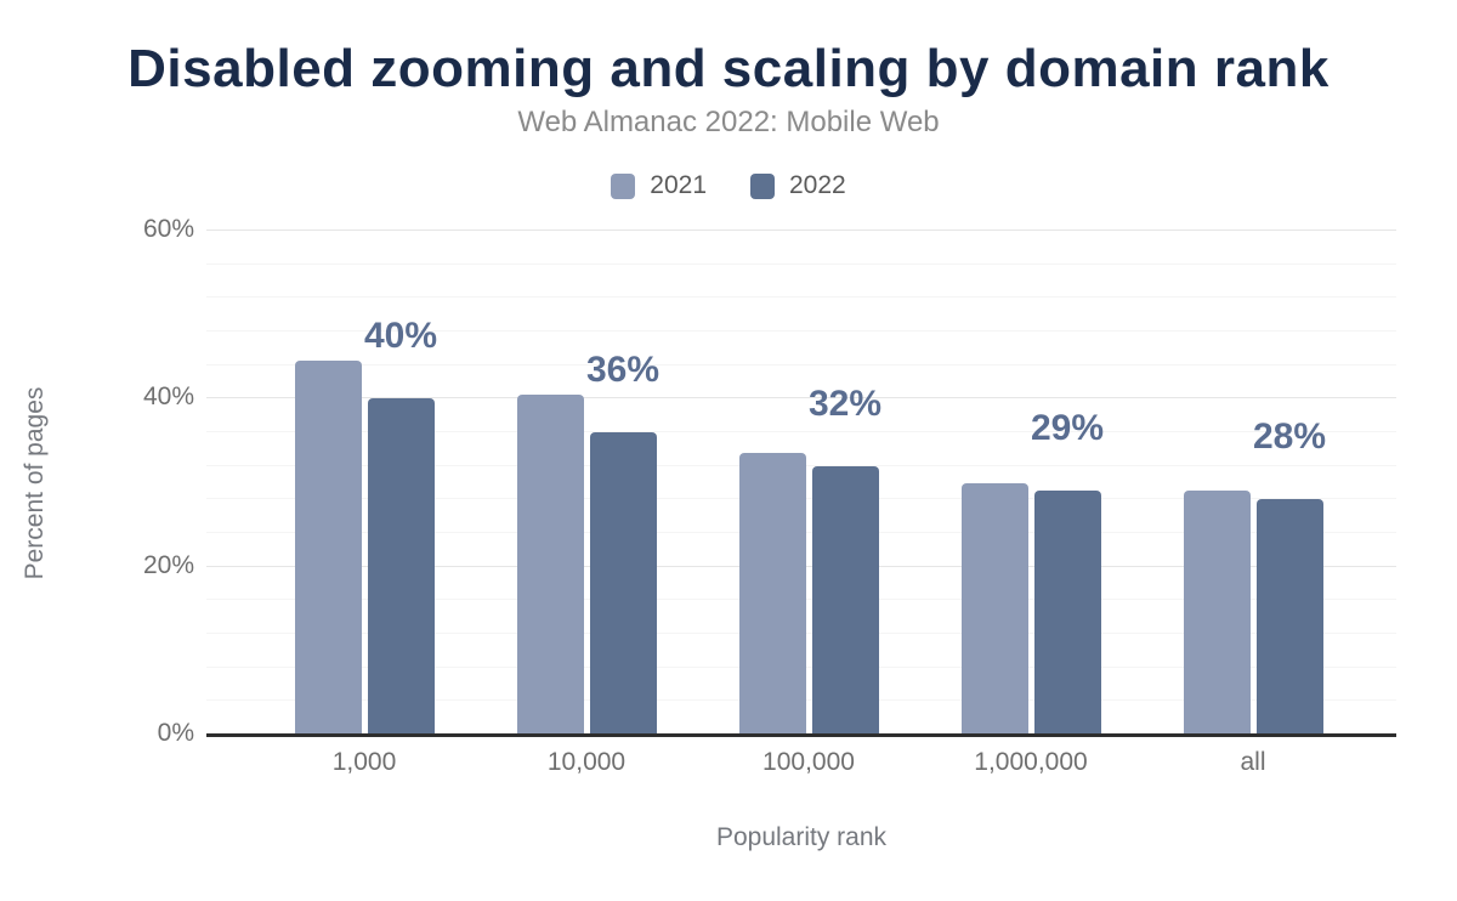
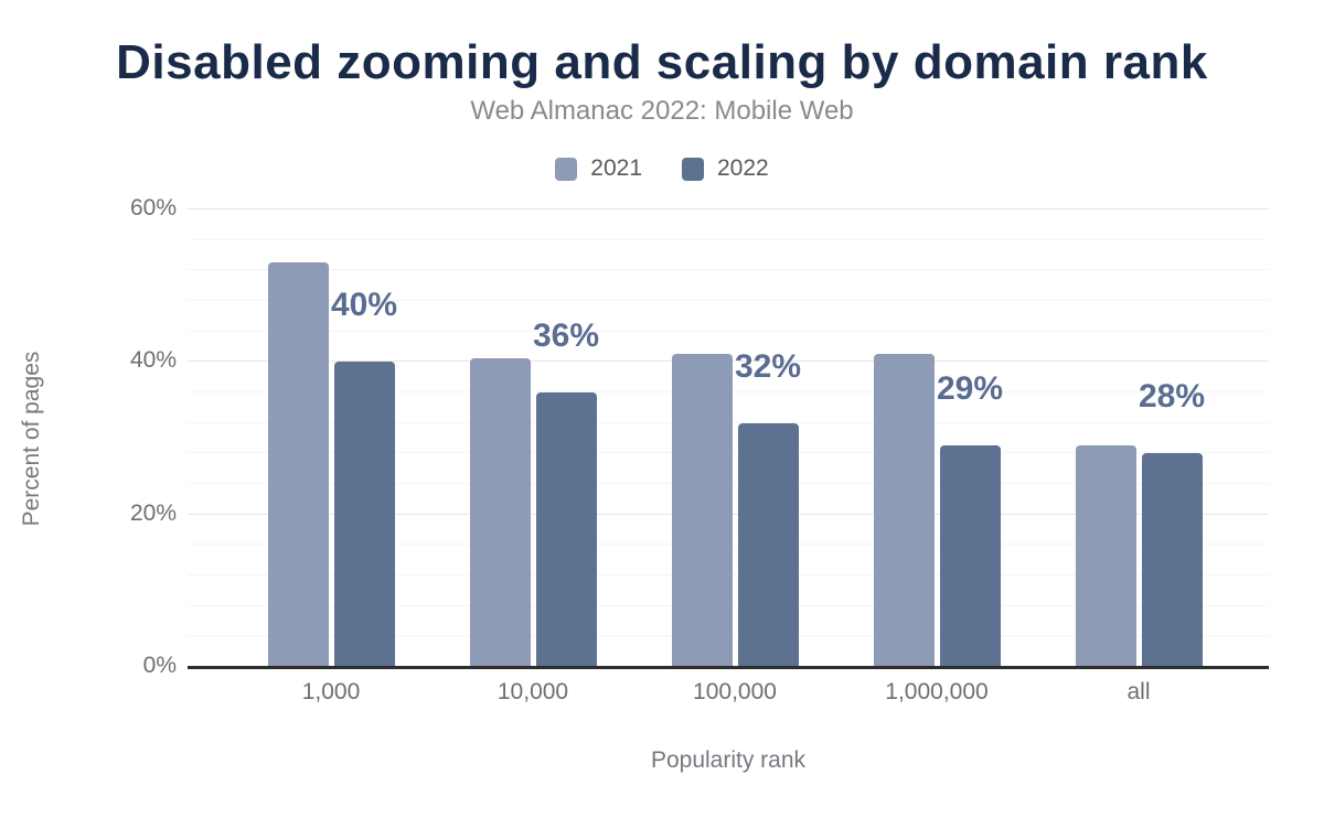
2021/1,000: 44% -> 53%
2021/100,000: 34% -> 41%
2021/1,000,000: 30% -> 41%
